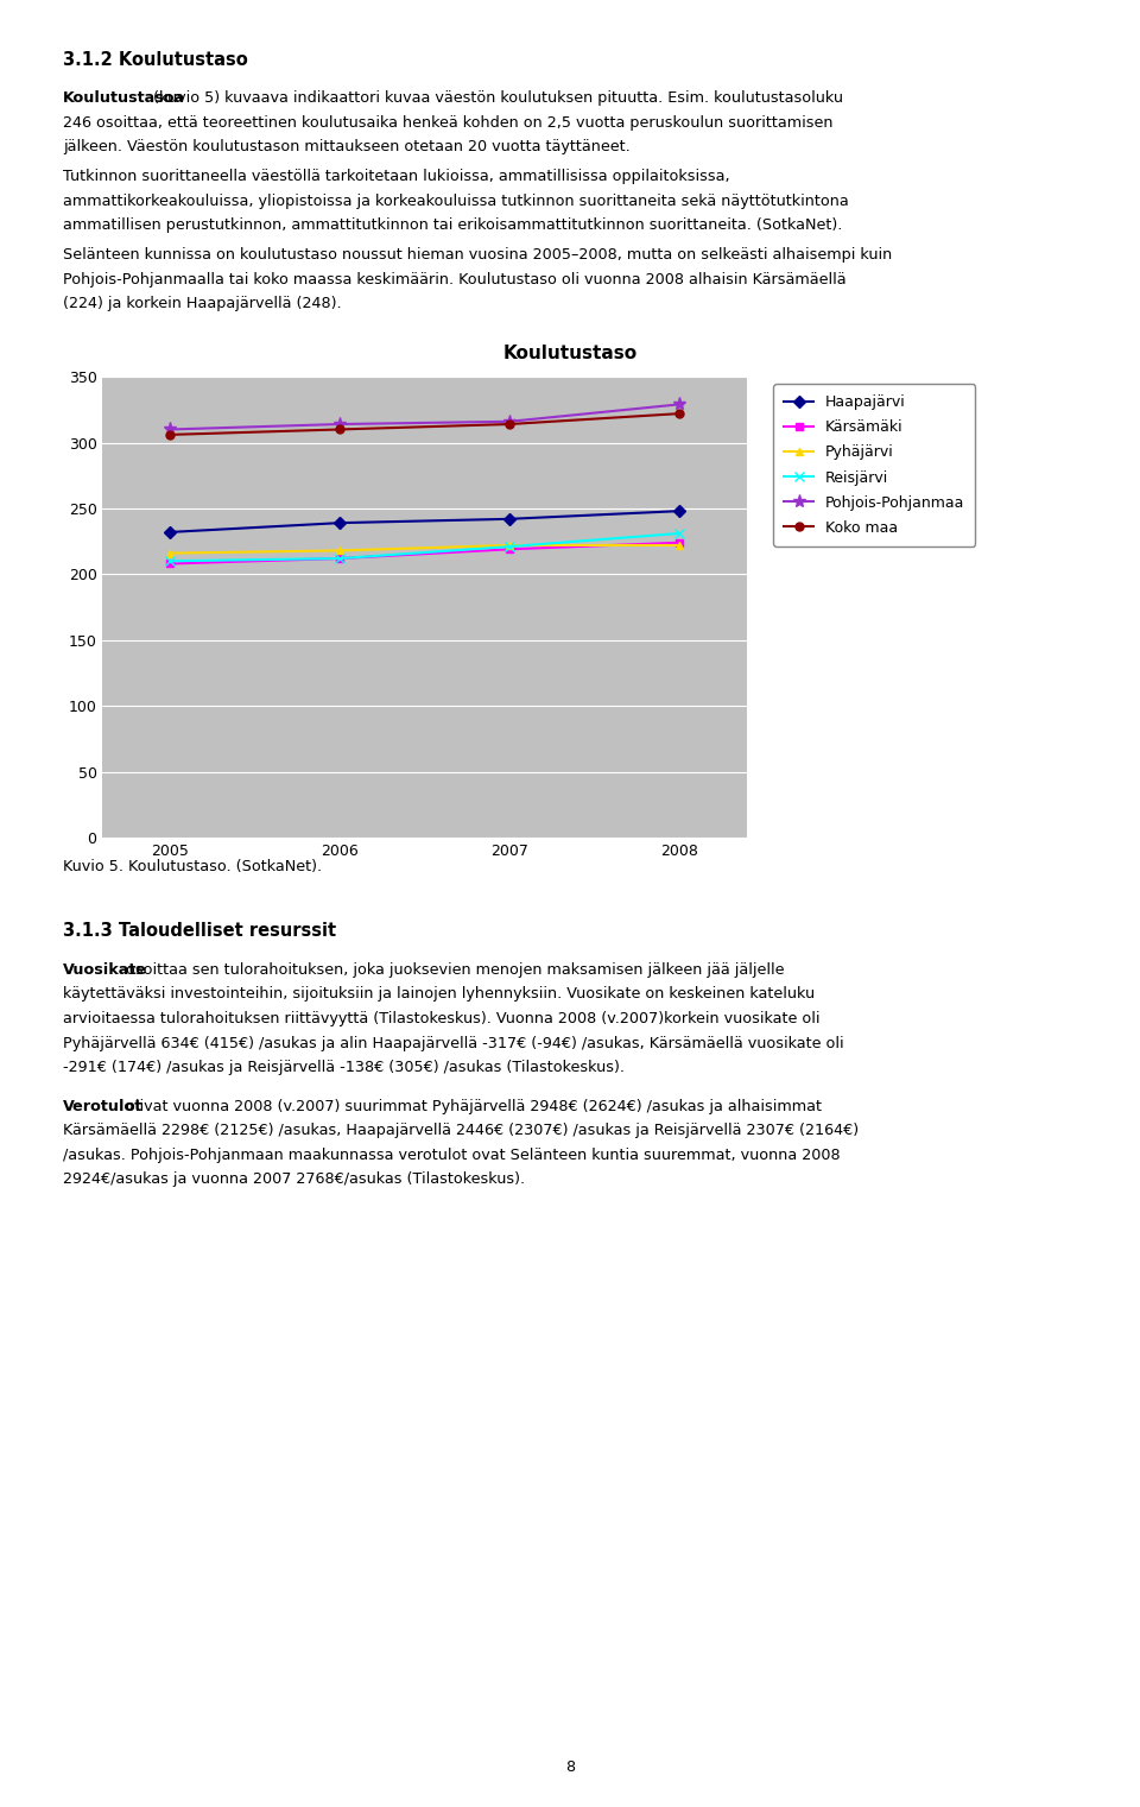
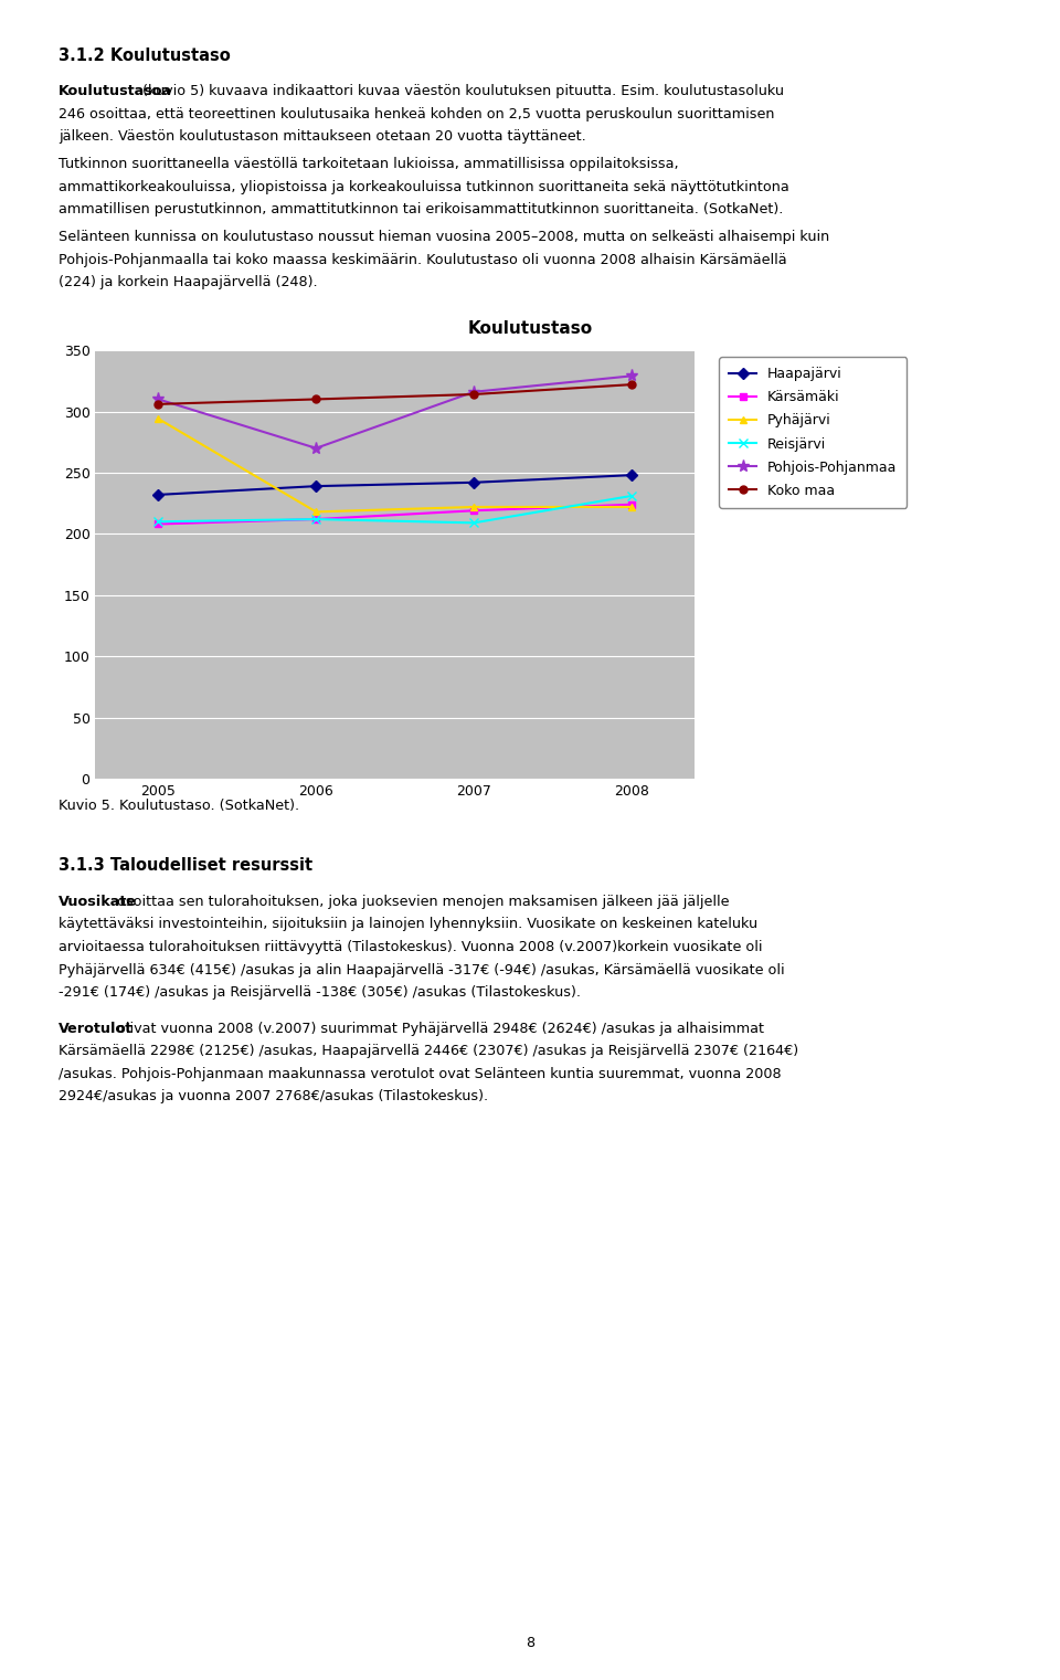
Pyhäjärvi/2005: 216 -> 294
Pohjois-Pohjanmaa/2006: 314 -> 270
Reisjärvi/2007: 221 -> 209
